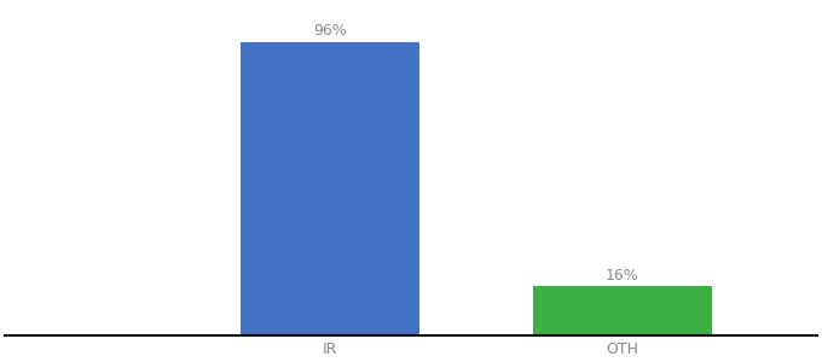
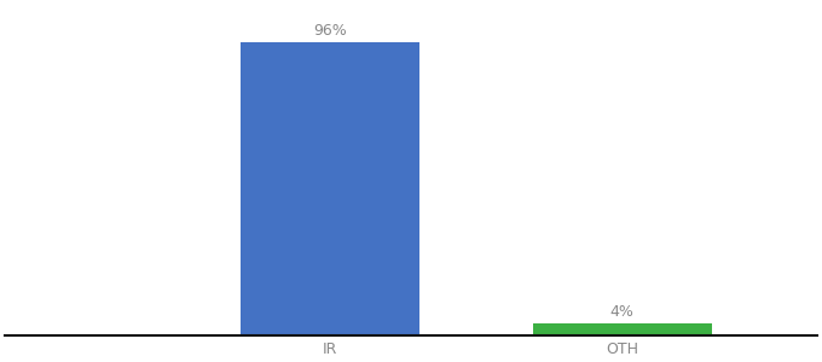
OTH: 16% -> 4%
